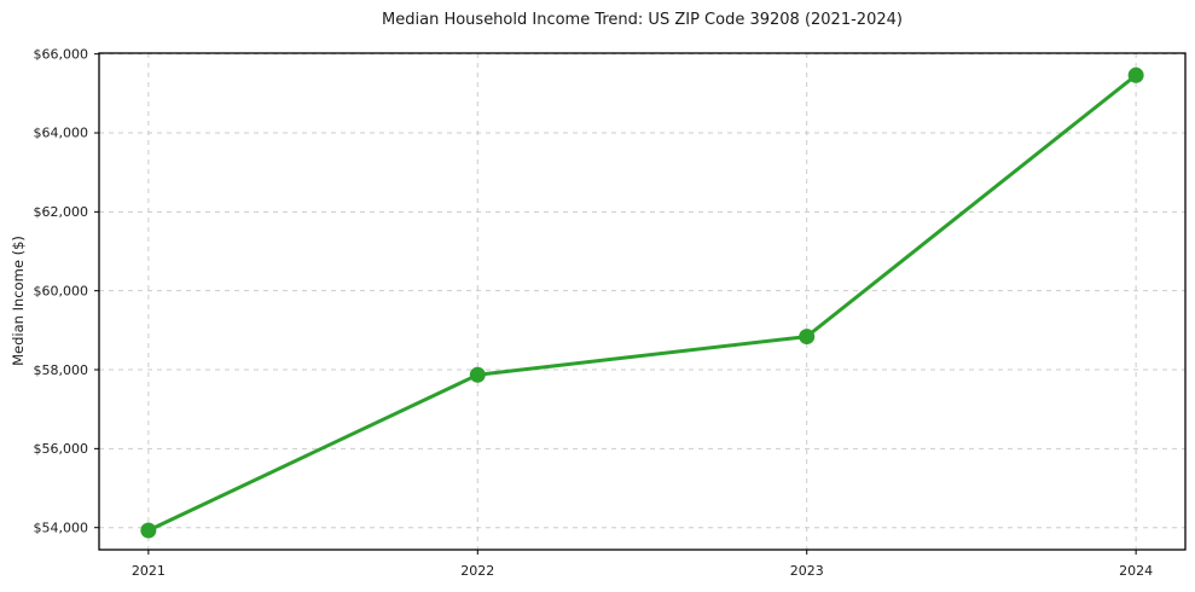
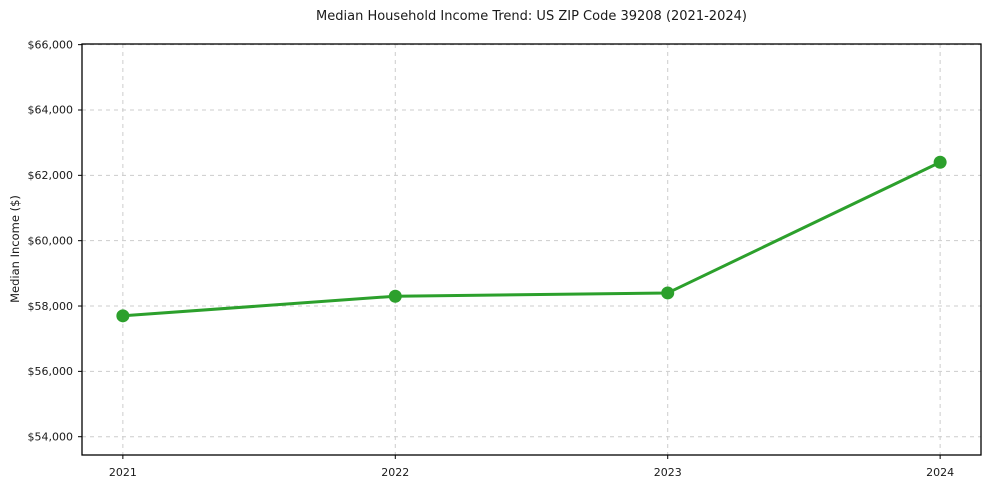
2021: $53900 -> $57700
2022: $57900 -> $58300
2023: $58800 -> $58400
2024: $65500 -> $62400
